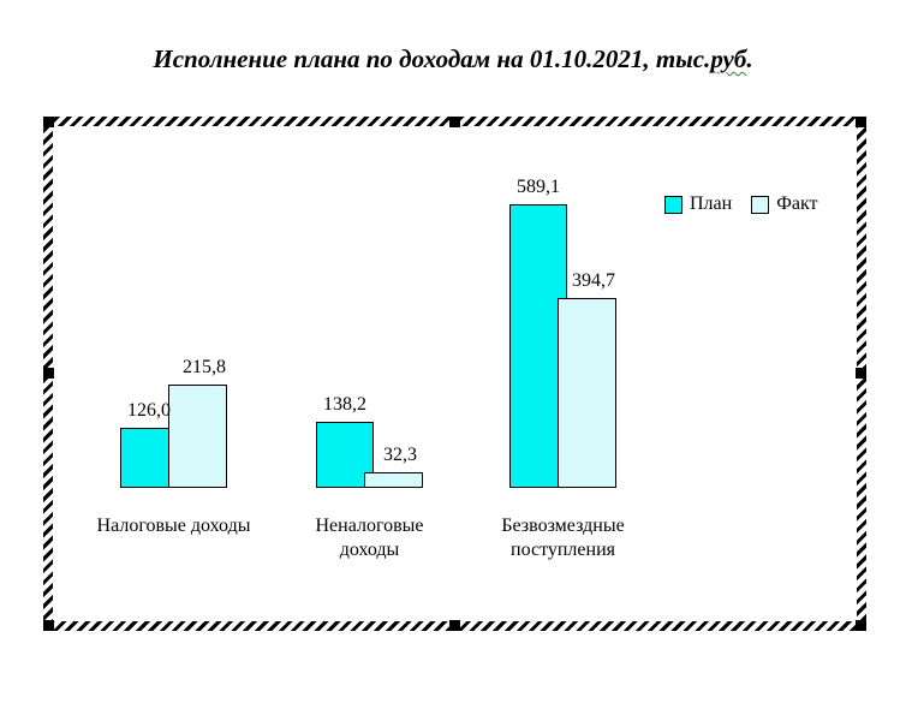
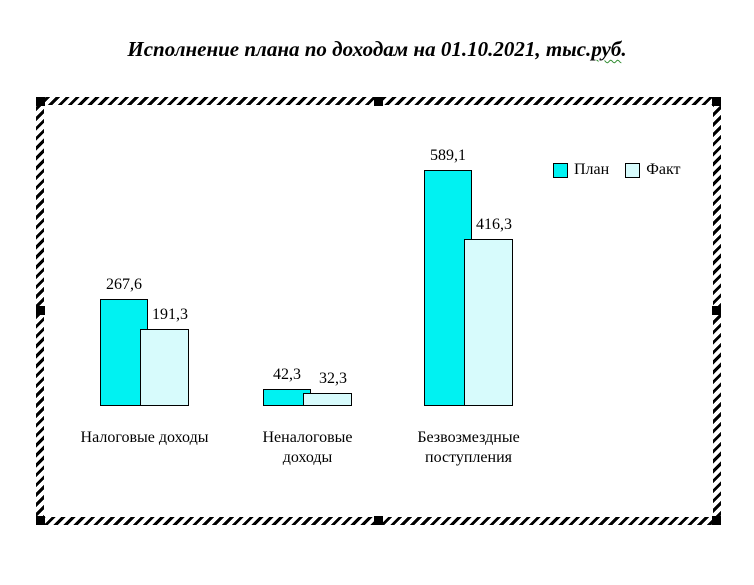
План/Налоговые доходы: 126,0 -> 267,6
Факт/Налоговые доходы: 215,8 -> 191,3
План/Неналоговые доходы: 138,2 -> 42,3
Факт/Безвозмездные поступления: 394,7 -> 416,3
